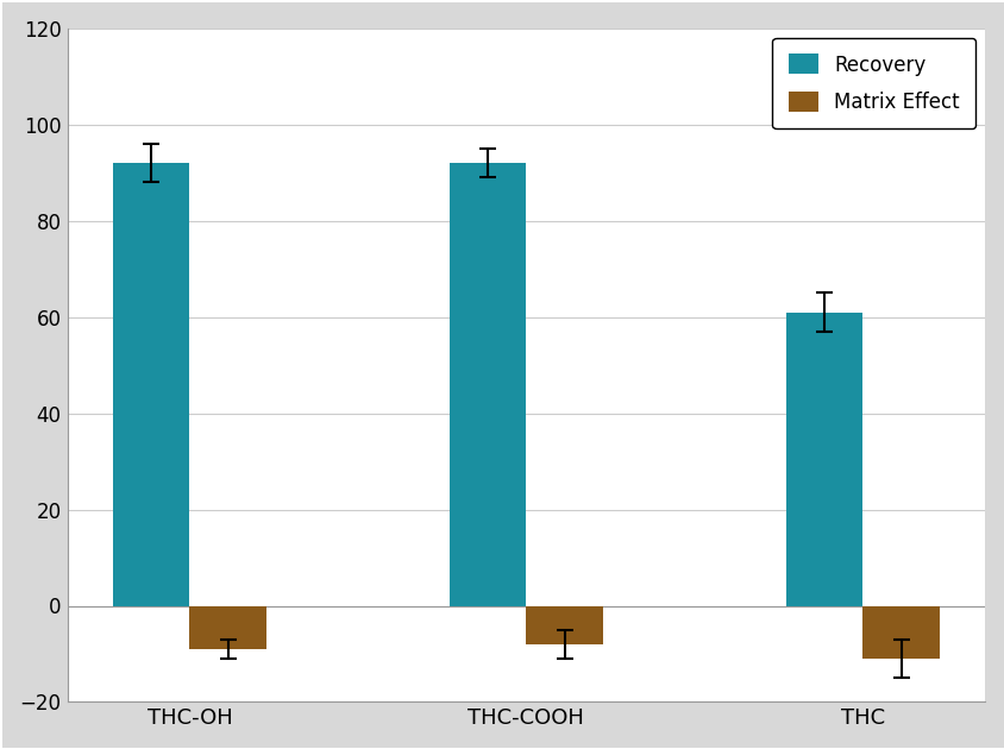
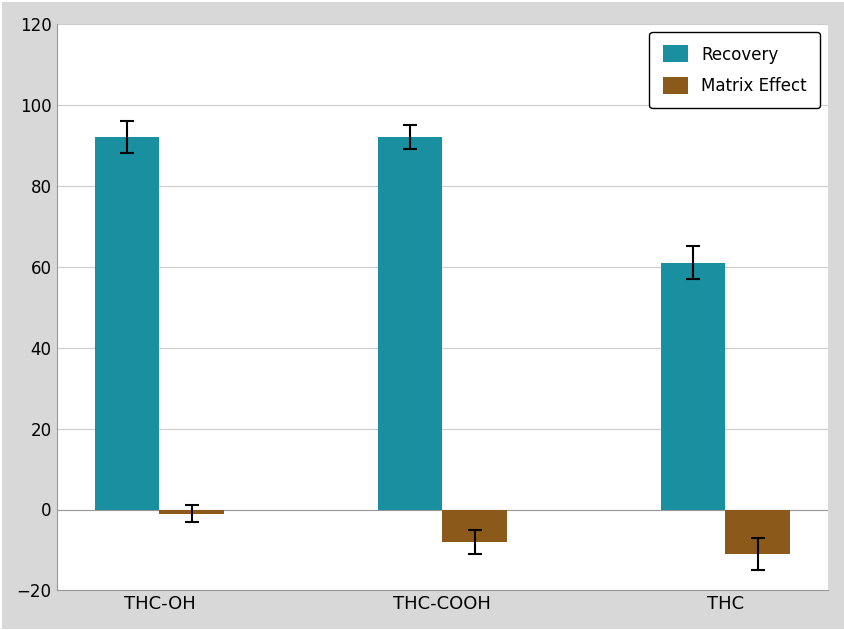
Matrix Effect/THC-OH: -9 -> -1
